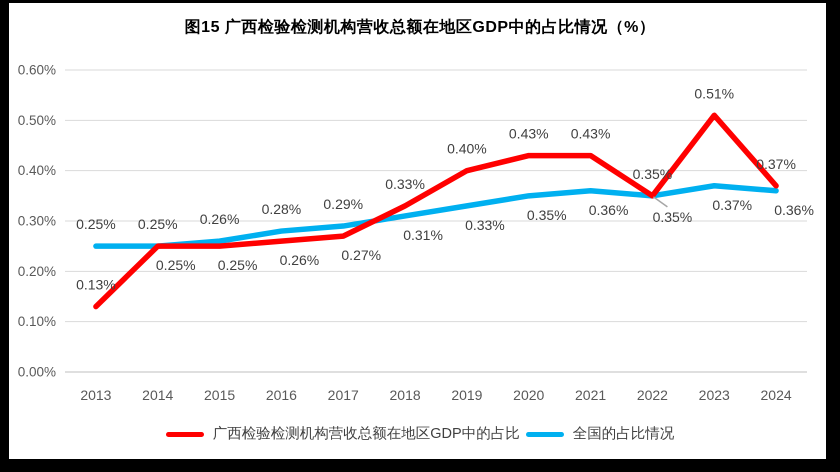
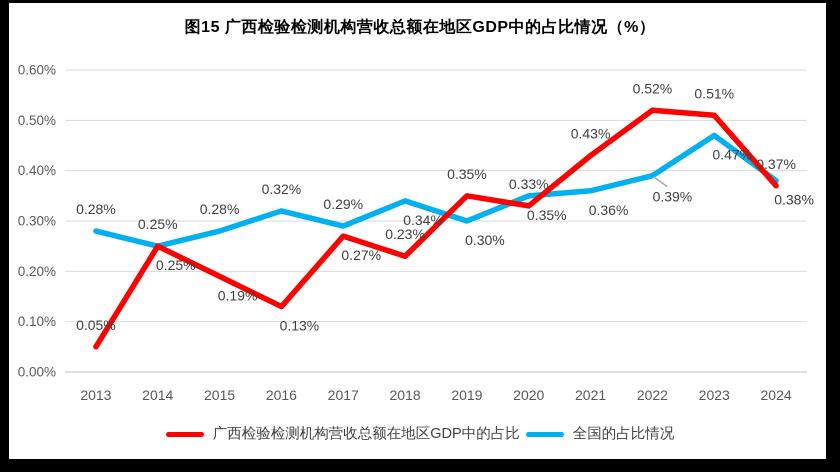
广西检验检测机构营收总额在地区GDP中的占比/2013: 0.13% -> 0.05%
全国的占比情况/2013: 0.25% -> 0.28%
广西检验检测机构营收总额在地区GDP中的占比/2015: 0.25% -> 0.19%
全国的占比情况/2015: 0.26% -> 0.28%
广西检验检测机构营收总额在地区GDP中的占比/2016: 0.26% -> 0.13%
全国的占比情况/2016: 0.28% -> 0.32%
广西检验检测机构营收总额在地区GDP中的占比/2018: 0.33% -> 0.23%
全国的占比情况/2018: 0.31% -> 0.34%
广西检验检测机构营收总额在地区GDP中的占比/2019: 0.40% -> 0.35%
全国的占比情况/2019: 0.33% -> 0.30%
广西检验检测机构营收总额在地区GDP中的占比/2020: 0.43% -> 0.33%
广西检验检测机构营收总额在地区GDP中的占比/2022: 0.35% -> 0.52%
全国的占比情况/2022: 0.35% -> 0.39%
全国的占比情况/2023: 0.37% -> 0.47%
全国的占比情况/2024: 0.36% -> 0.38%
